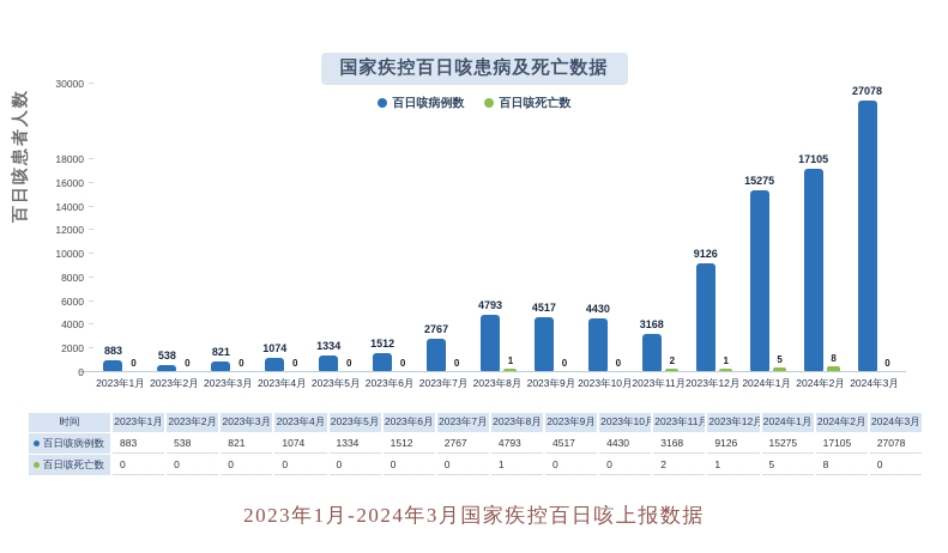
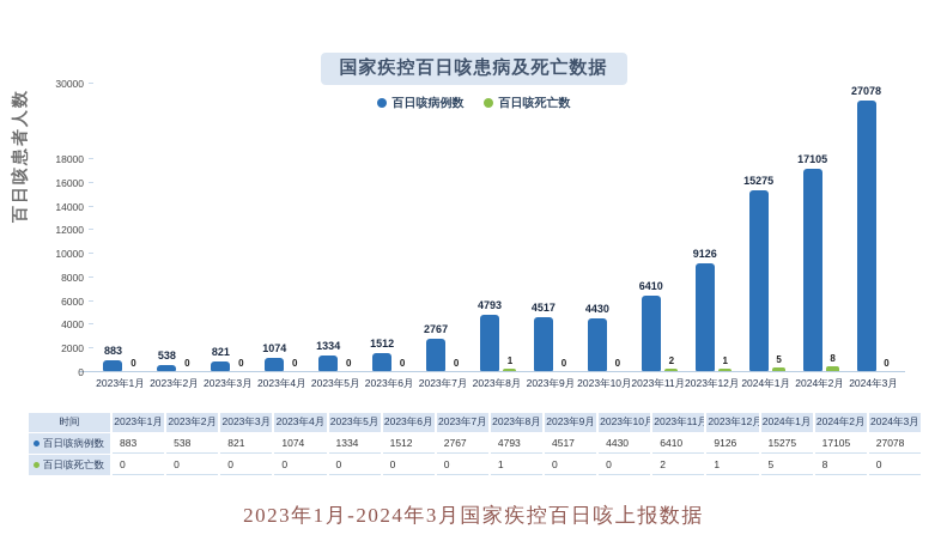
百日咳病例数/2023年11月: 3168 -> 6410
